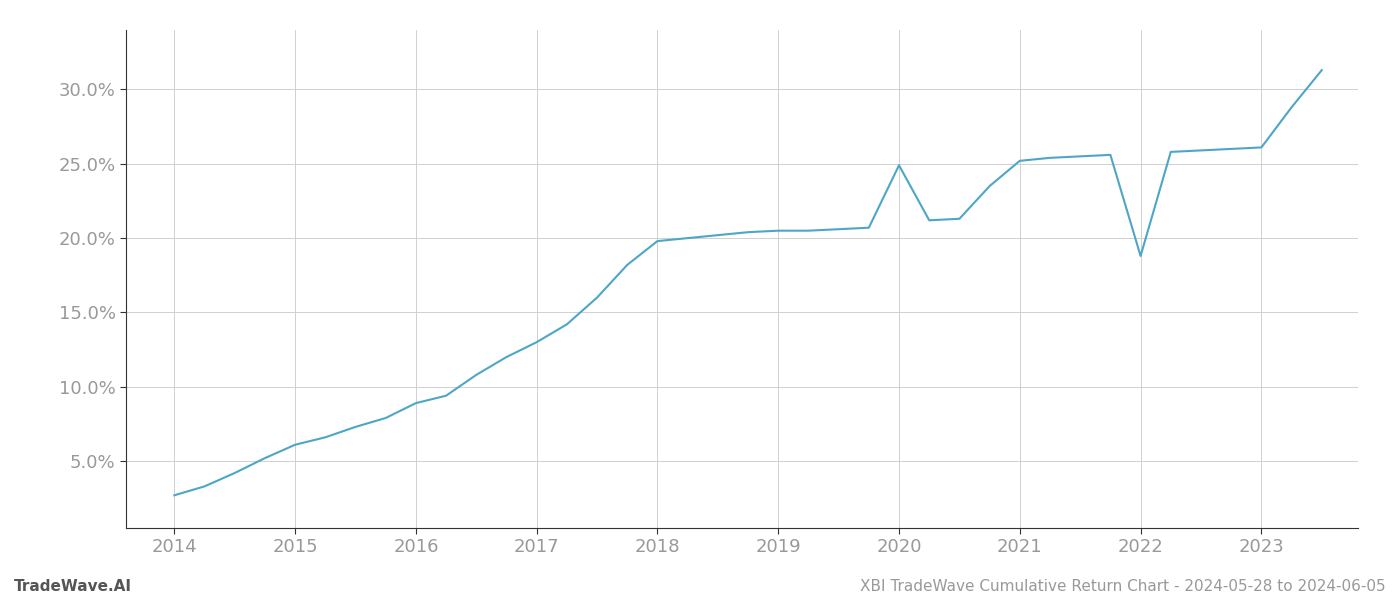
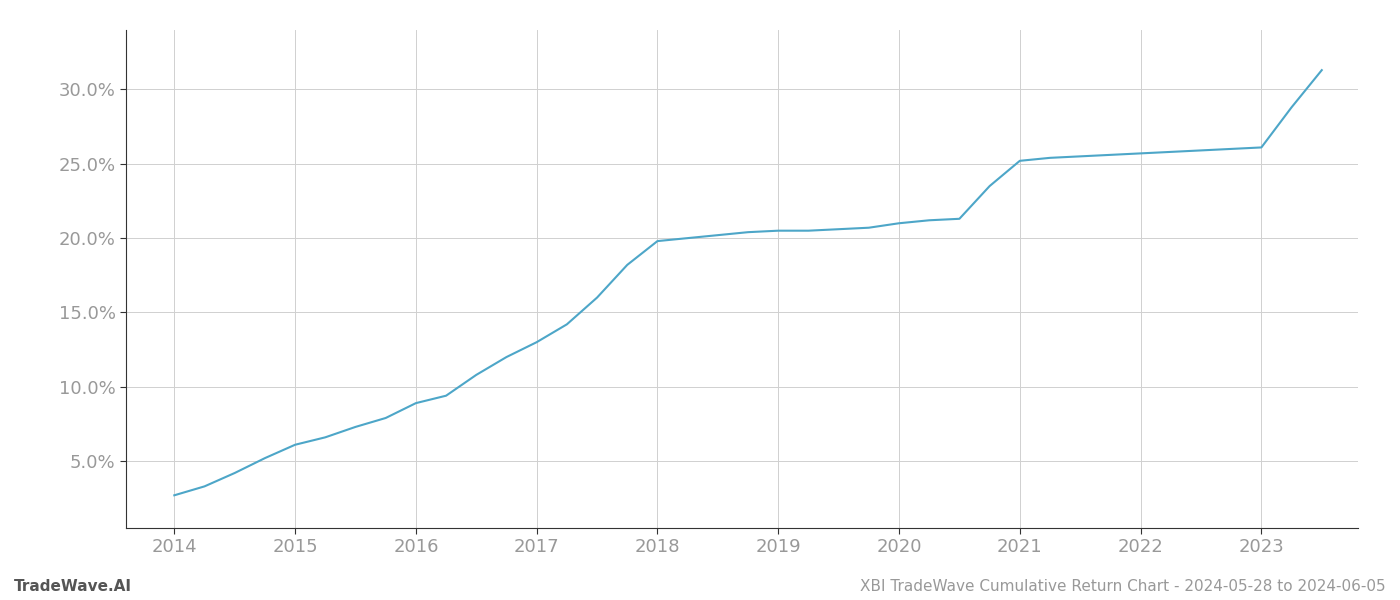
2020: 24.9% -> 21.0%
2022: 18.8% -> 25.7%
